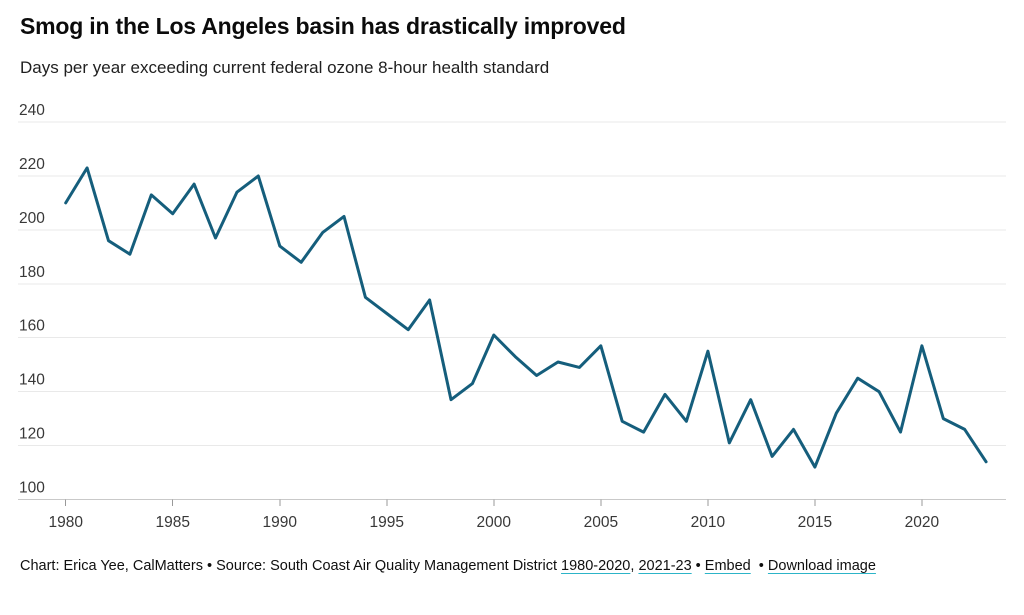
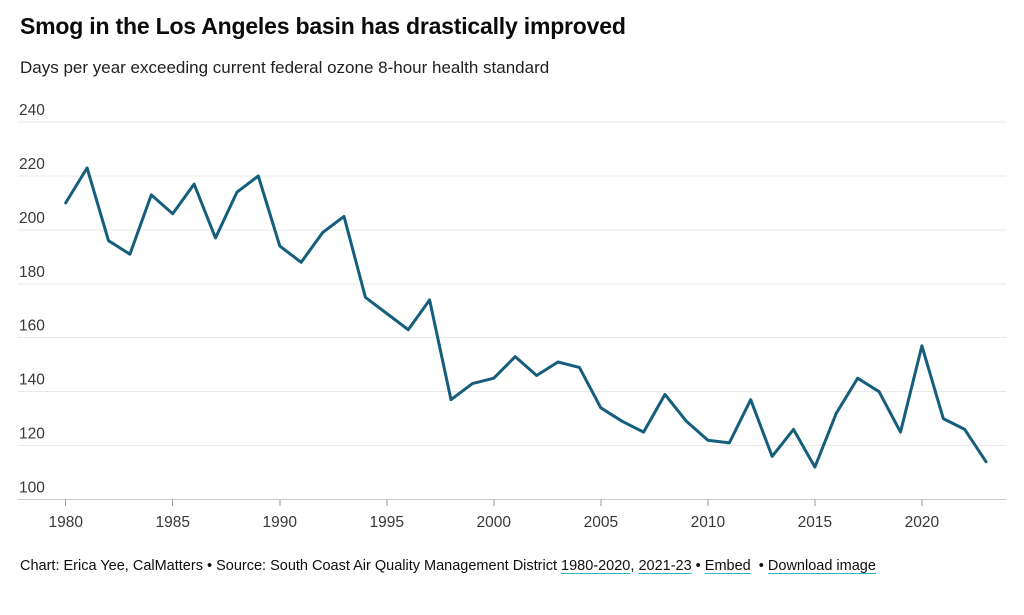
2000: 161 -> 145
2005: 157 -> 134
2010: 155 -> 122
